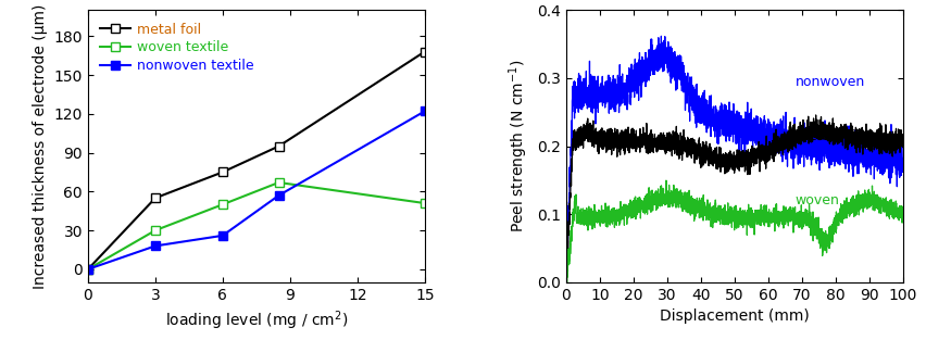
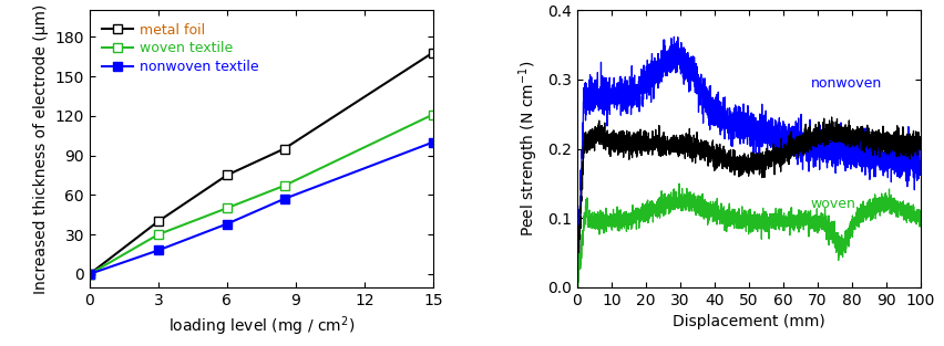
metal foil/3: 55 -> 40
nonwoven textile/6: 26 -> 38
woven textile/15: 51 -> 121
nonwoven textile/15: 122 -> 100
